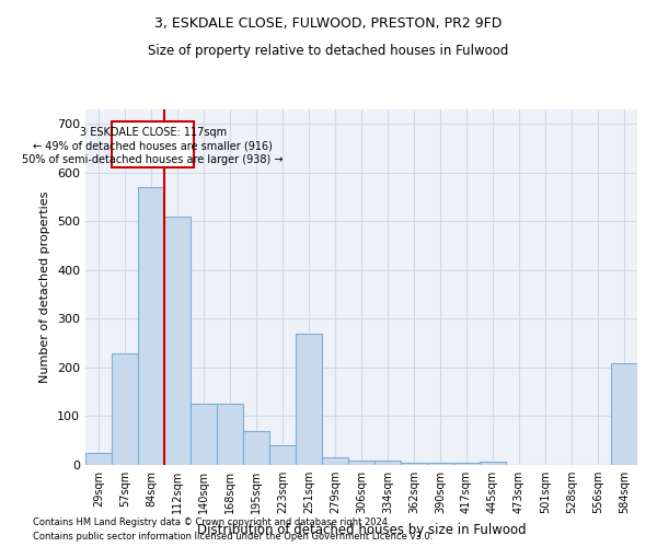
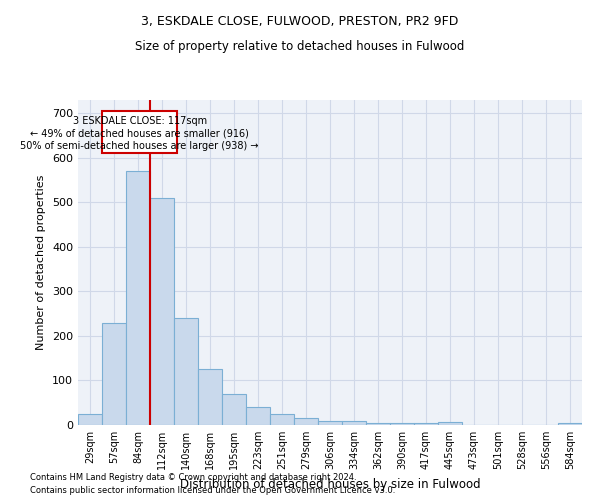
140sqm: 125 -> 240
251sqm: 270 -> 25
584sqm: 210 -> 5
